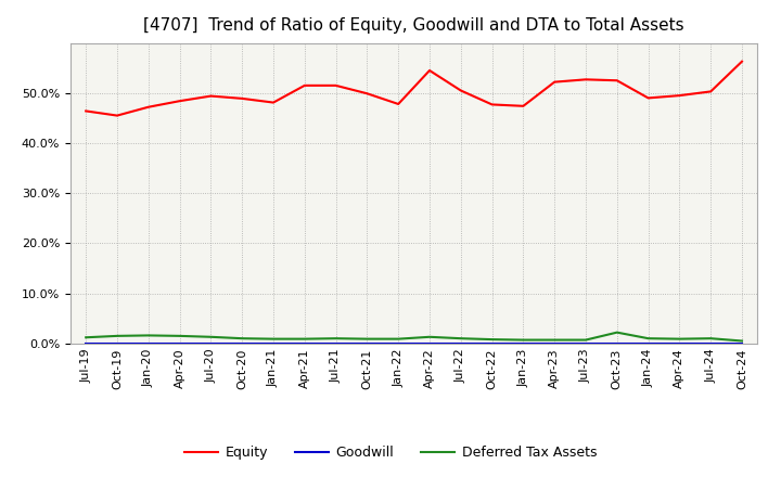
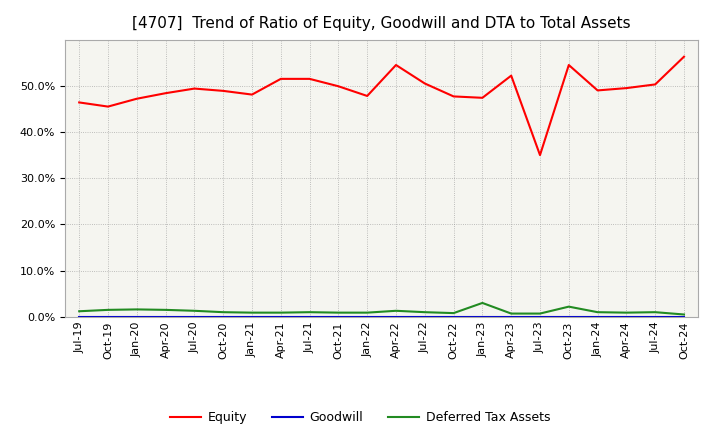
Deferred Tax Assets/Jan-23: 0.7% -> 3.0%
Equity/Jul-23: 52.7% -> 35.0%
Equity/Oct-23: 52.5% -> 54.5%
